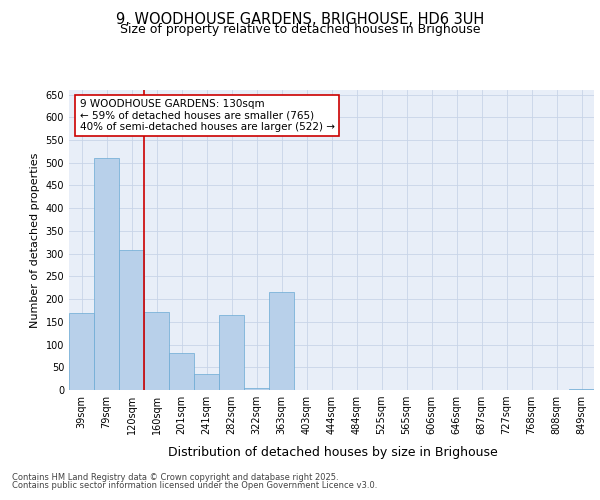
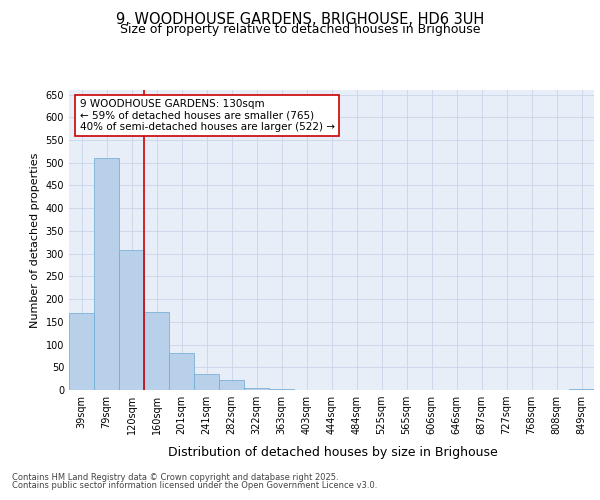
282sqm: 165 -> 21
363sqm: 215 -> 3
